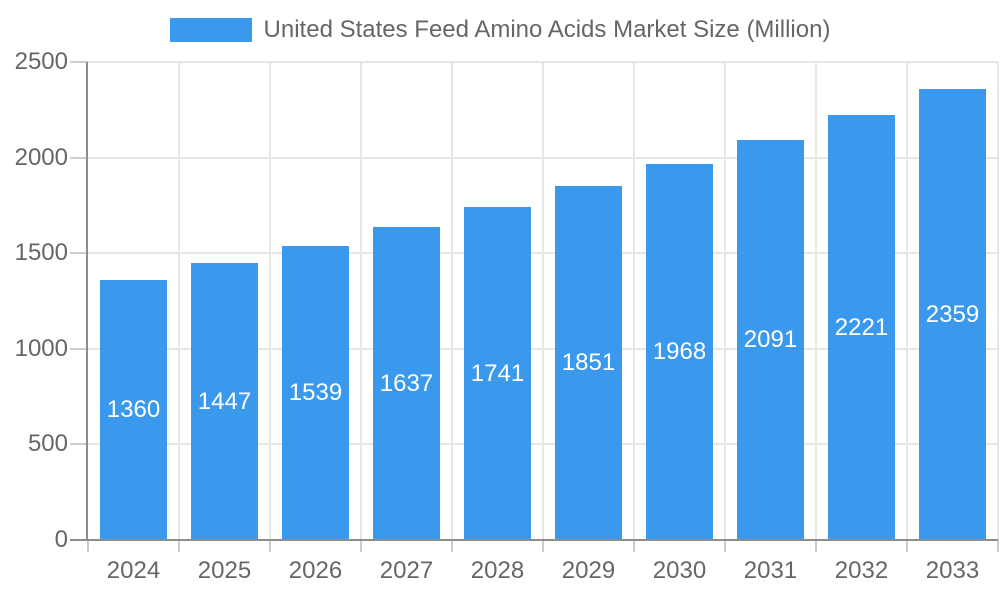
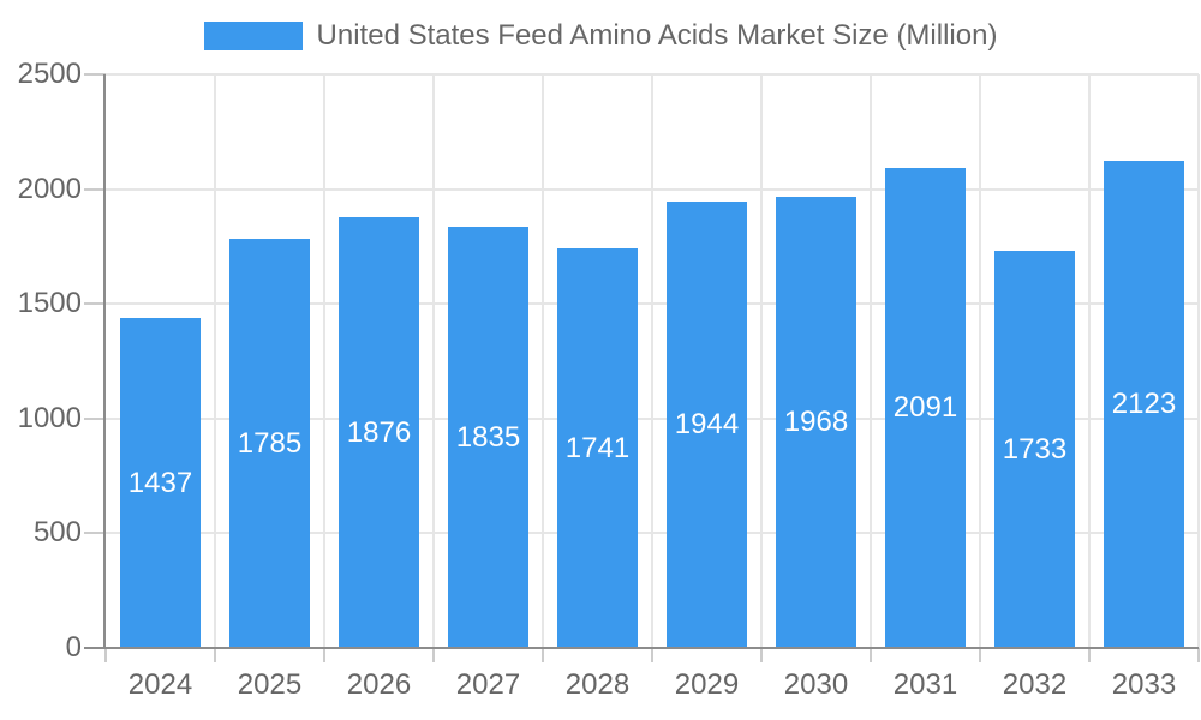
2024: 1360 -> 1437
2025: 1447 -> 1785
2026: 1539 -> 1876
2027: 1637 -> 1835
2029: 1851 -> 1944
2032: 2221 -> 1733
2033: 2359 -> 2123
